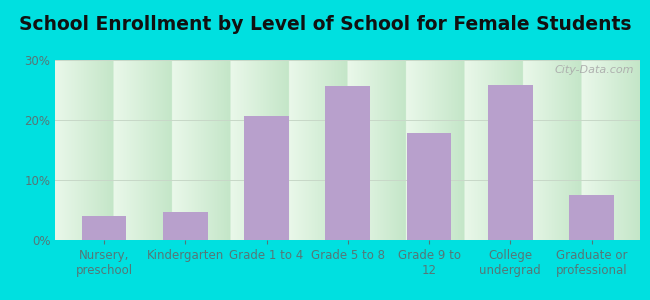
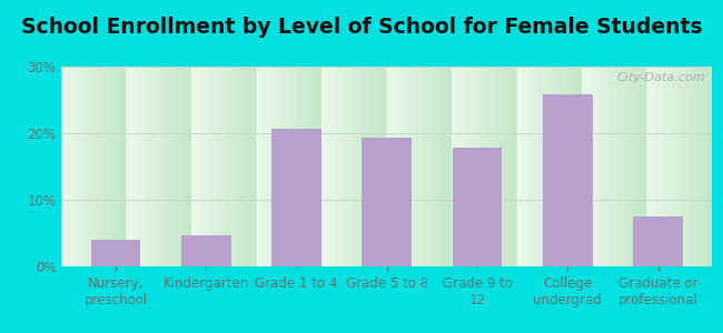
Grade 5 to 8: 25.6% -> 19.3%
